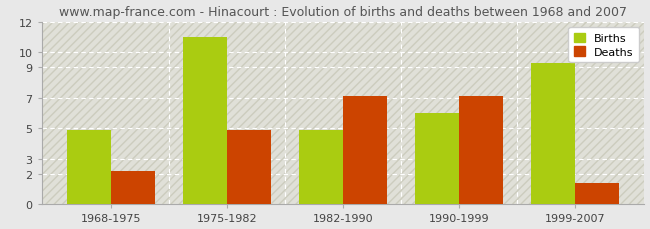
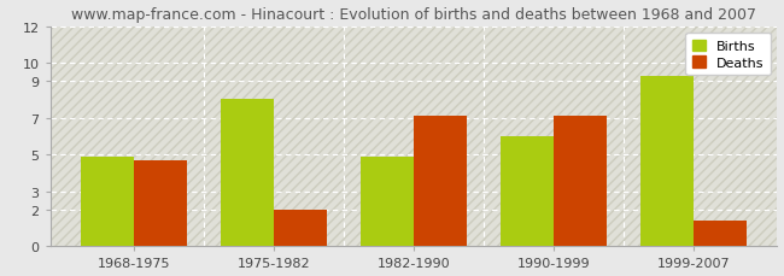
Deaths/1968-1975: 2.2 -> 4.7
Births/1975-1982: 11.0 -> 8.0
Deaths/1975-1982: 4.9 -> 2.0
